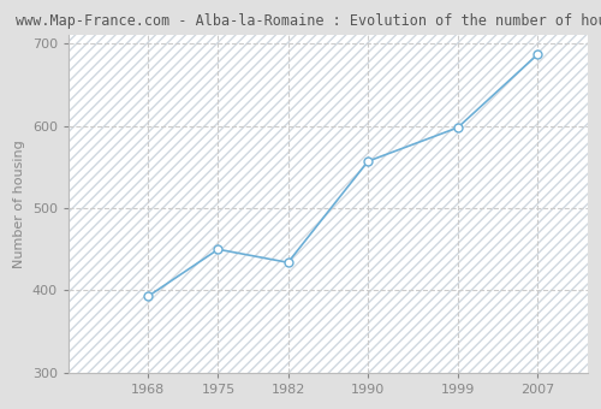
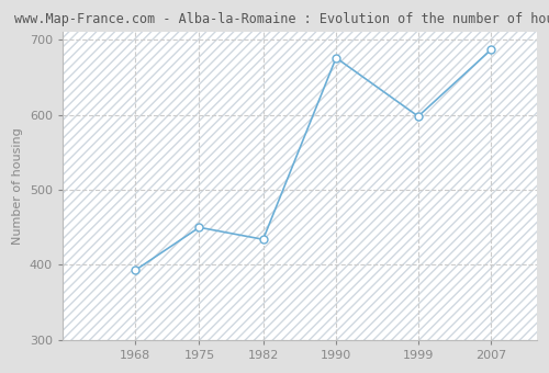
1990: 557 -> 676
